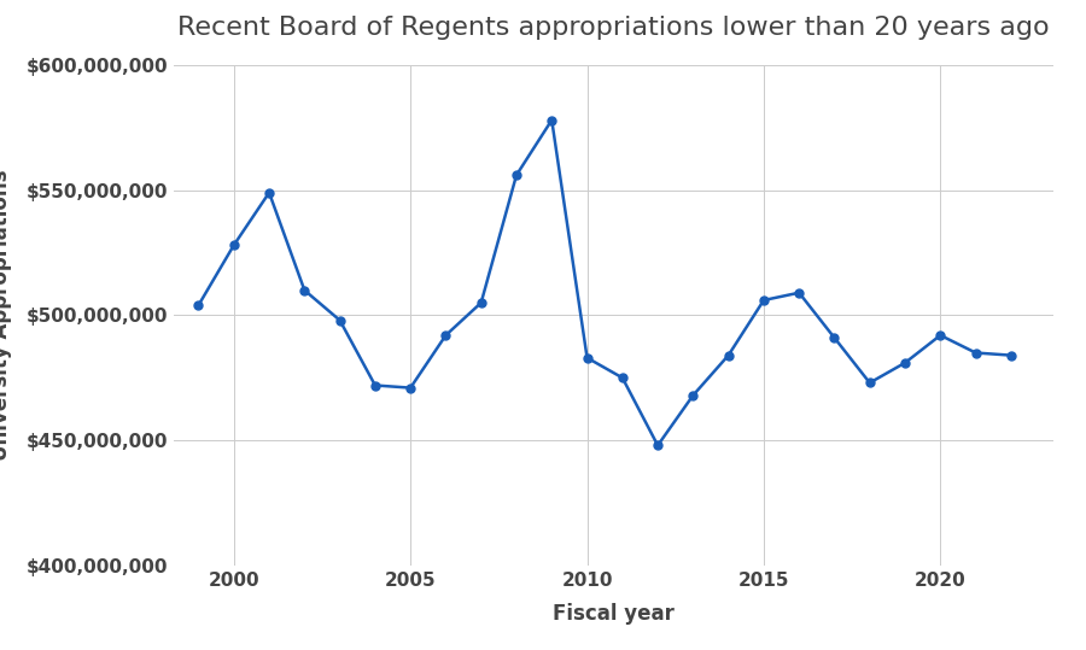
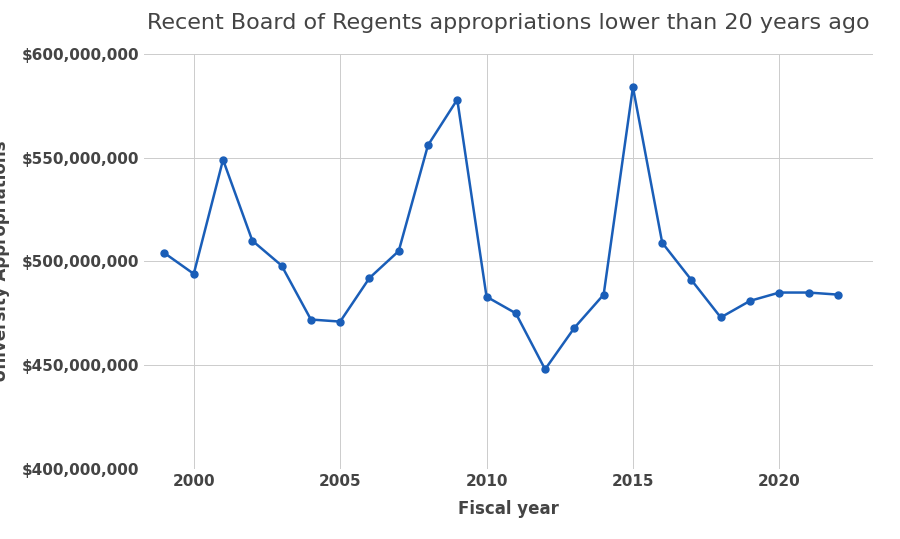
2000: $528,000,000 -> $494,000,000
2015: $506,000,000 -> $584,000,000
2020: $492,000,000 -> $485,000,000
